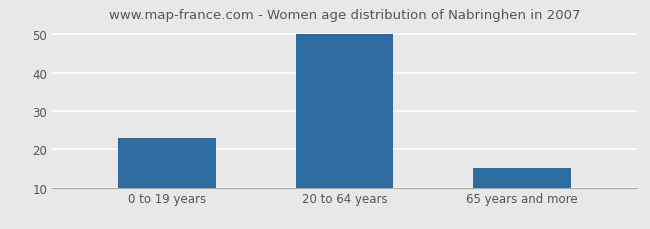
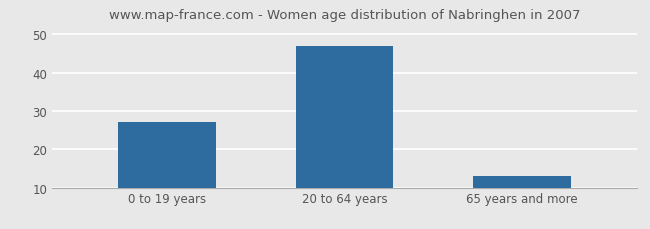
0 to 19 years: 23 -> 27
20 to 64 years: 50 -> 47
65 years and more: 15 -> 13
